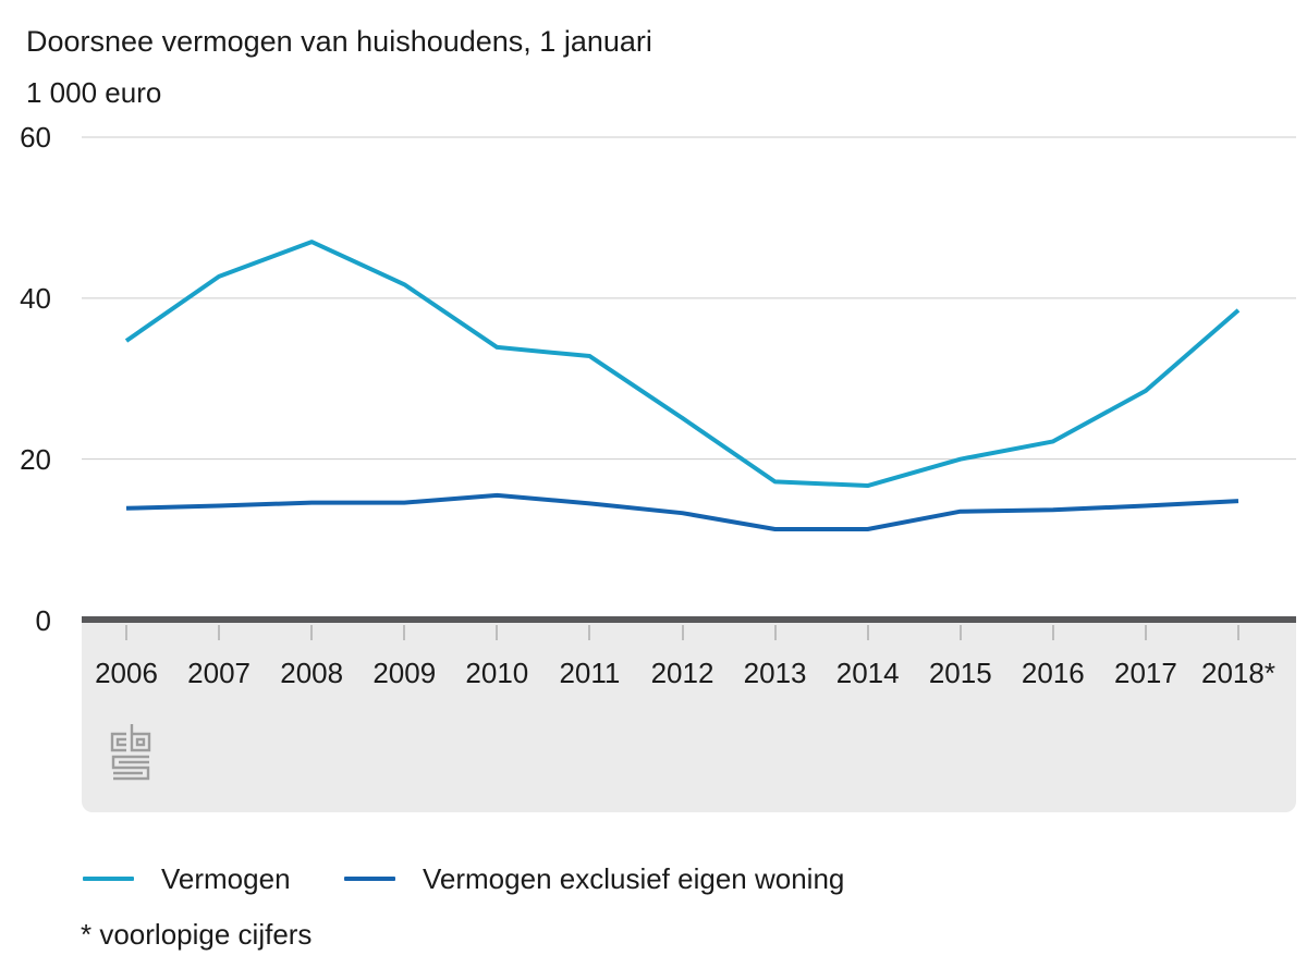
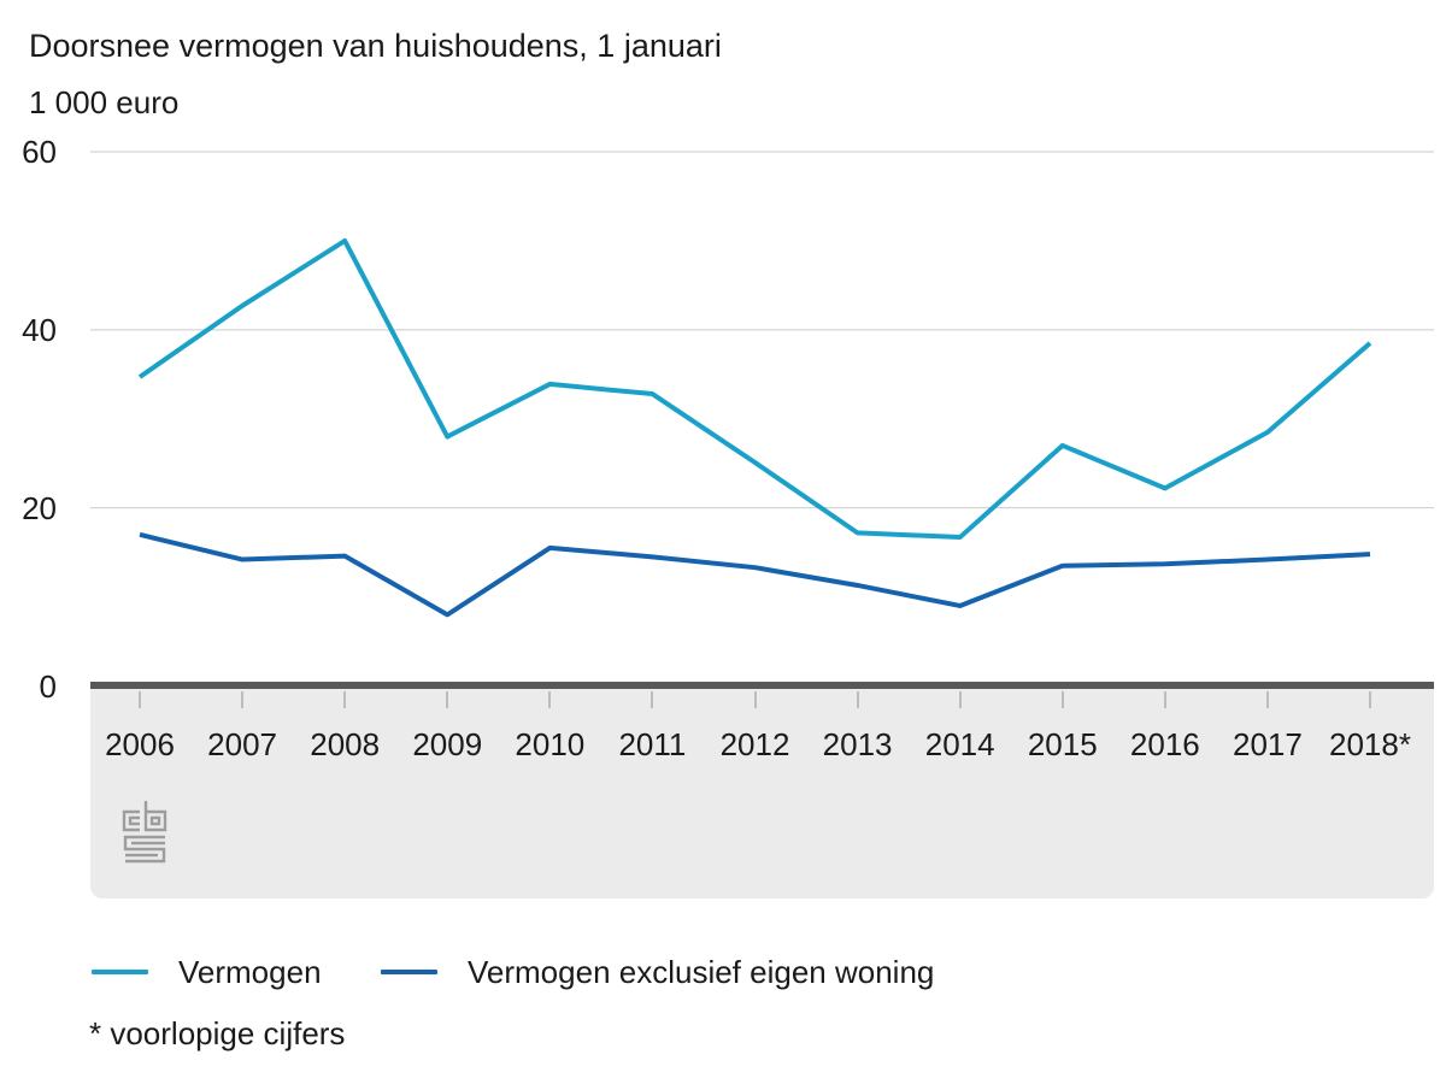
Vermogen exclusief eigen woning/2006: 14 -> 17
Vermogen/2008: 47 -> 50
Vermogen/2009: 42 -> 28
Vermogen exclusief eigen woning/2009: 15 -> 8
Vermogen exclusief eigen woning/2014: 11 -> 9
Vermogen/2015: 20 -> 27
